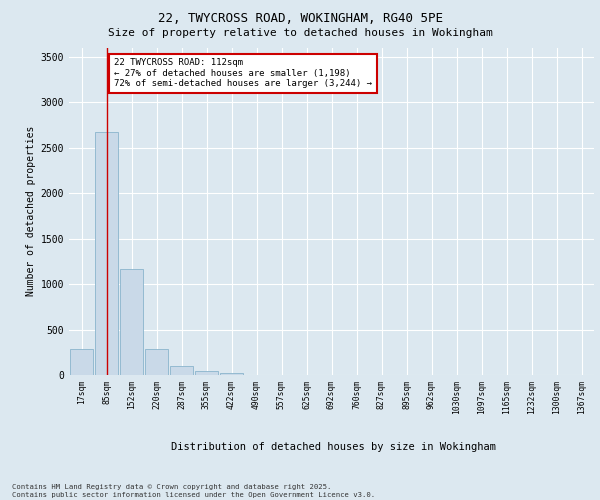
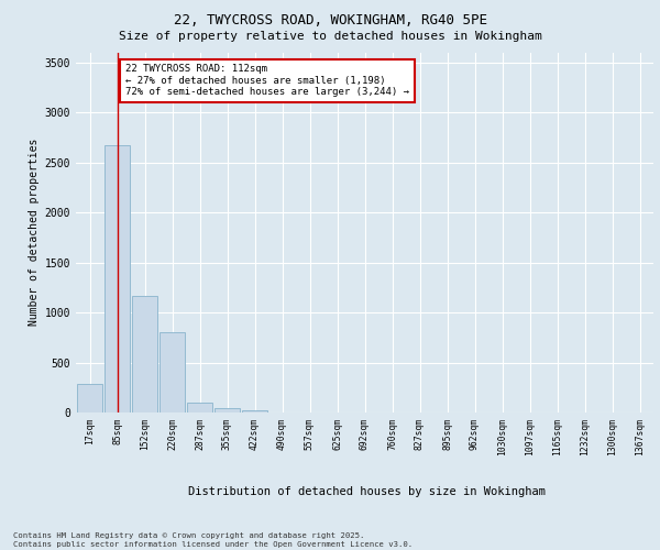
220sqm: 290 -> 800
